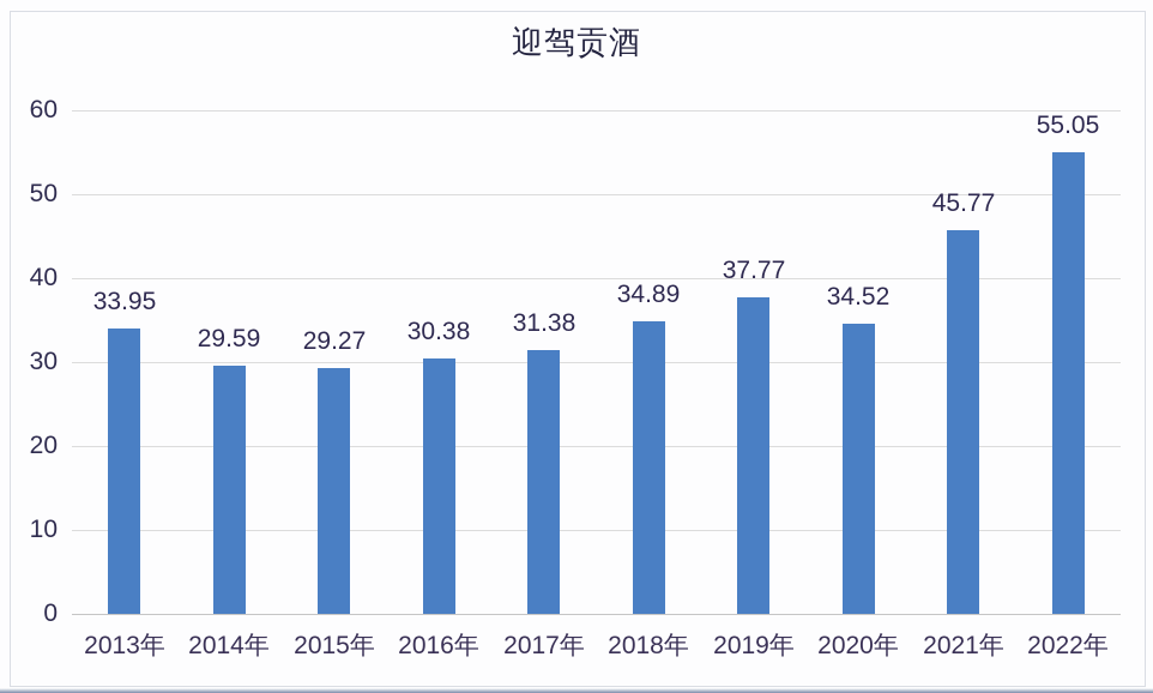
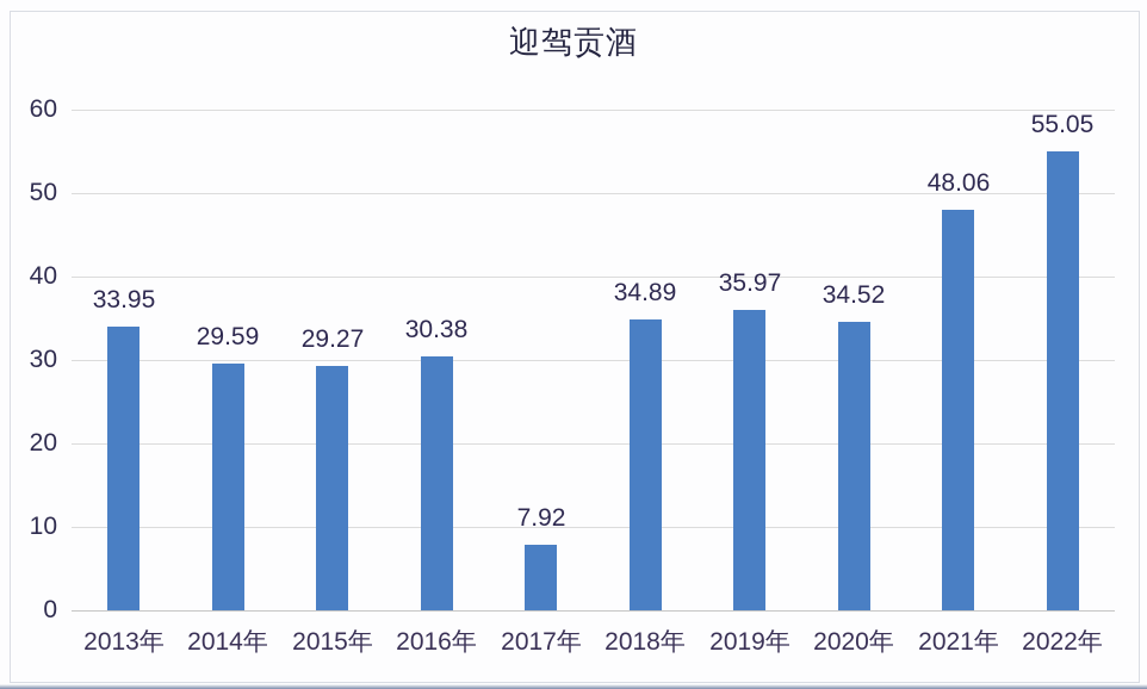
2017年: 31.38 -> 7.92
2019年: 37.77 -> 35.97
2021年: 45.77 -> 48.06
